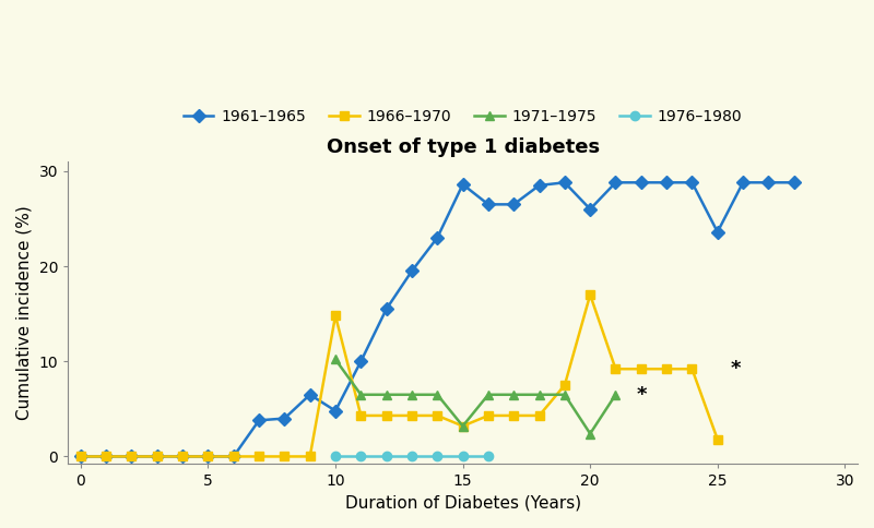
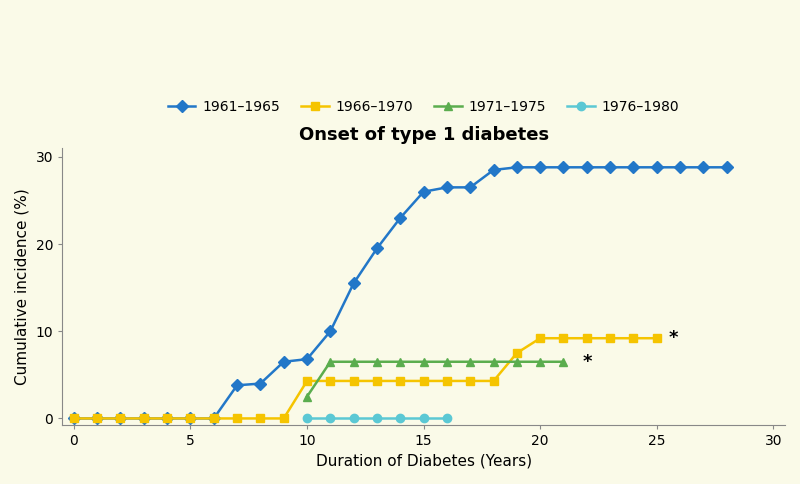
1961–1965/10: 4.8 -> 6.8
1966–1970/10: 14.8 -> 4.3
1971–1975/10: 10.2 -> 2.5
1961–1965/15: 28.6 -> 26.0
1966–1970/15: 3.2 -> 4.3
1971–1975/15: 3.2 -> 6.5
1961–1965/20: 26.0 -> 28.8
1966–1970/20: 17.0 -> 9.2
1971–1975/20: 2.4 -> 6.5
1961–1965/25: 23.6 -> 28.8
1966–1970/25: 1.8 -> 9.2
